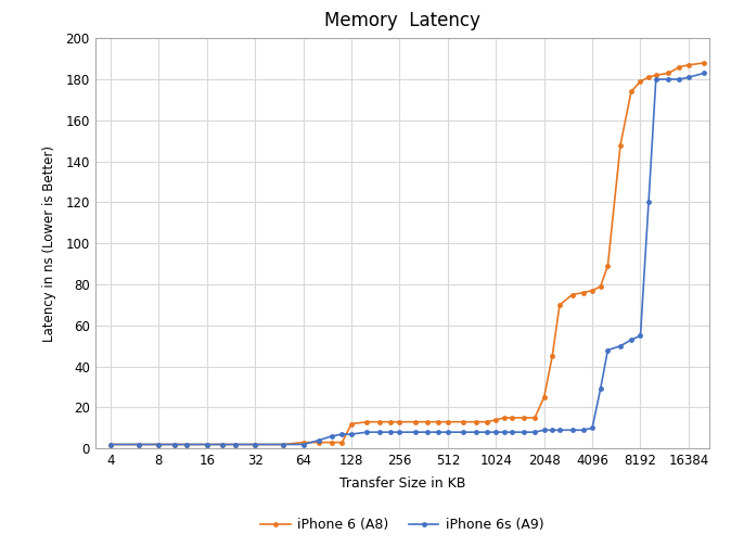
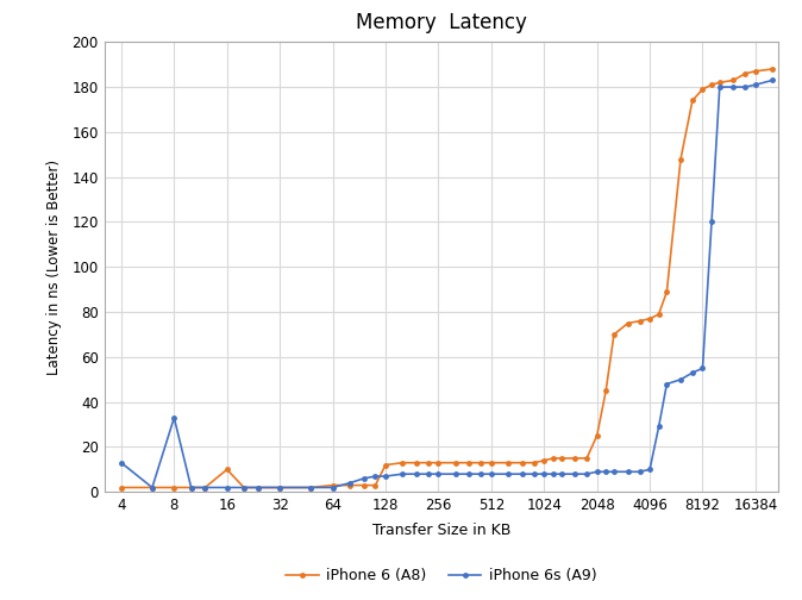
iPhone 6s (A9)/4: 2 -> 13
iPhone 6s (A9)/8: 2 -> 33
iPhone 6 (A8)/16: 2 -> 10
